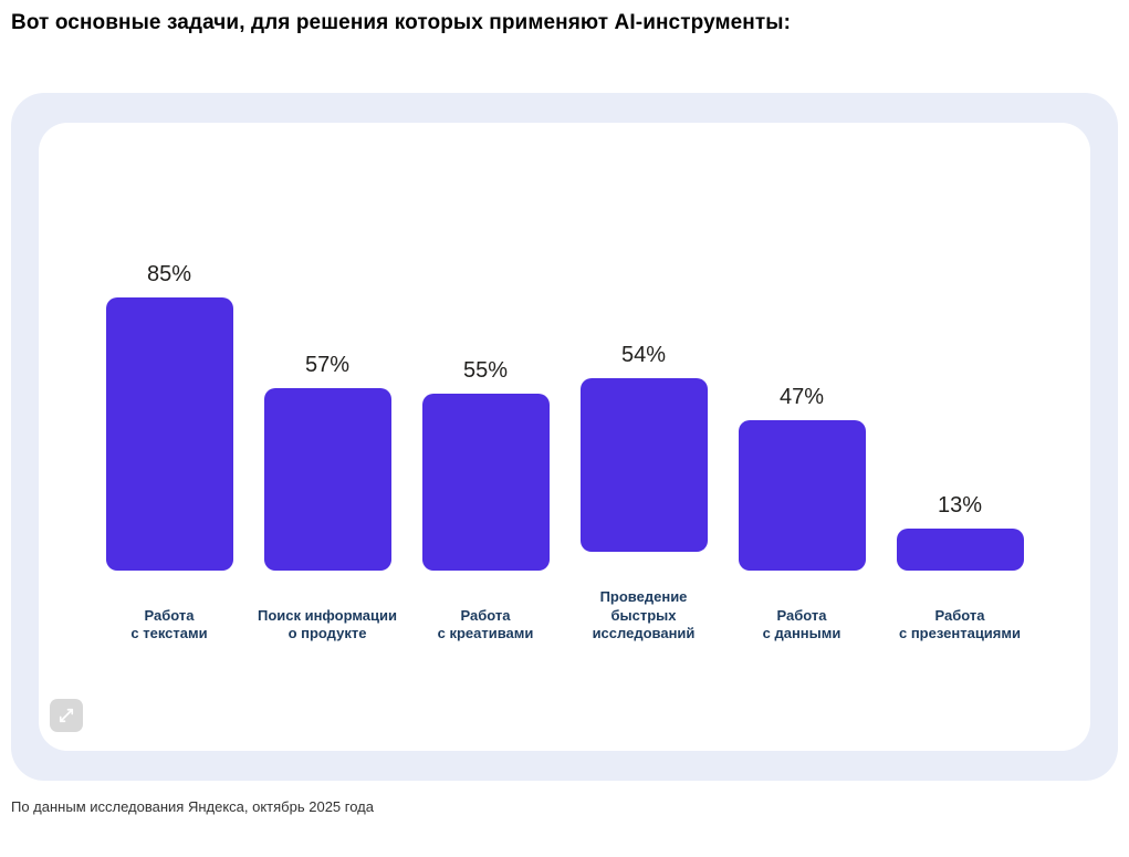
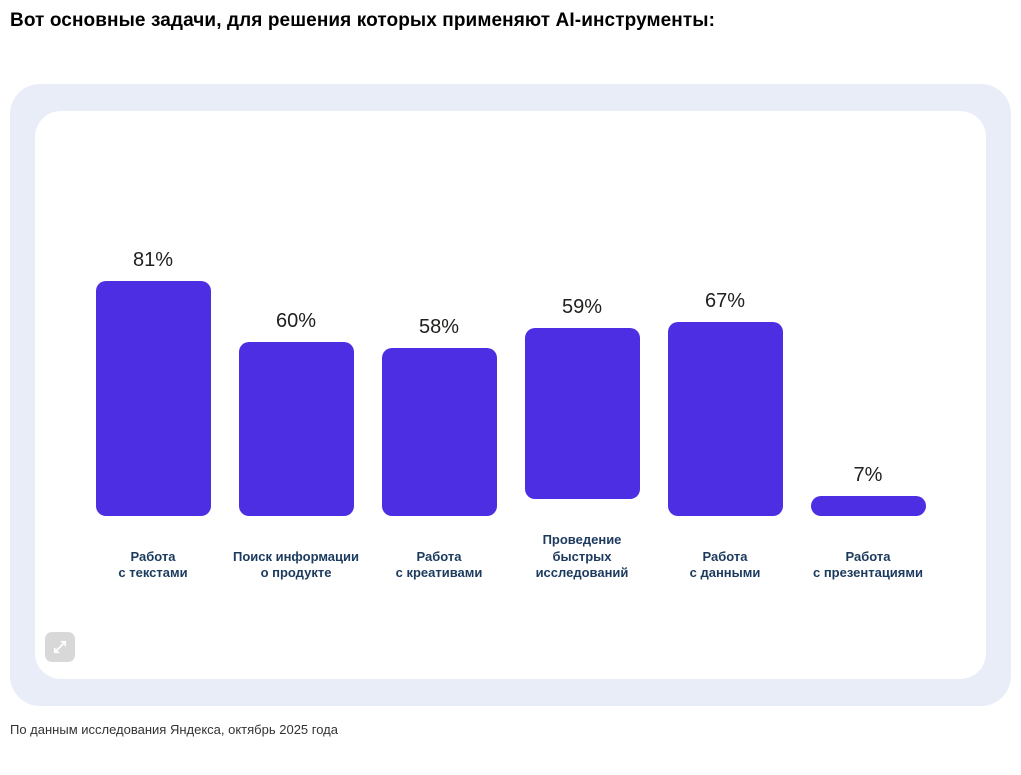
Работа с текстами: 85% -> 81%
Поиск информации о продукте: 57% -> 60%
Работа с креативами: 55% -> 58%
Проведение быстрых исследований: 54% -> 59%
Работа с данными: 47% -> 67%
Работа с презентациями: 13% -> 7%
